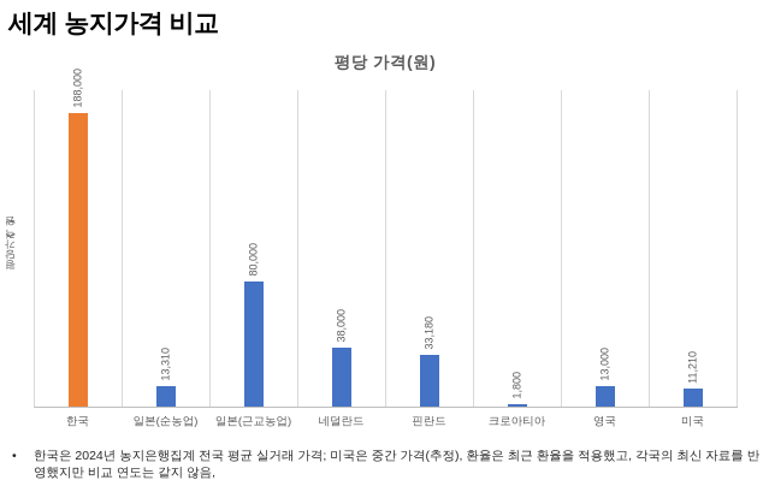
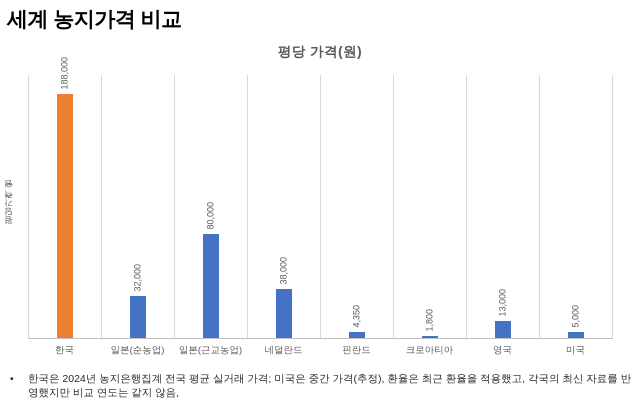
일본(순농업): 13,310 -> 32,000
핀란드: 33,180 -> 4,350
미국: 11,210 -> 5,000
